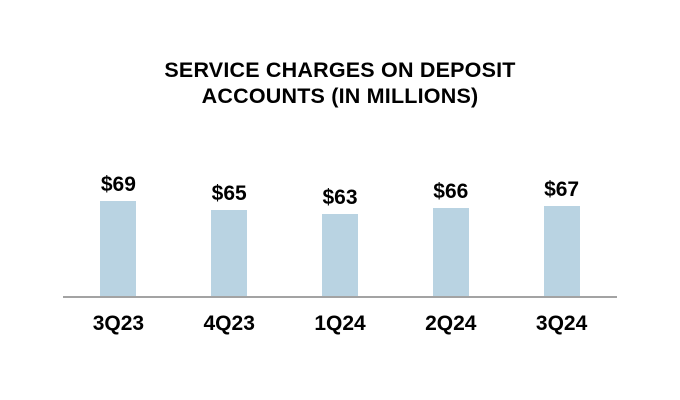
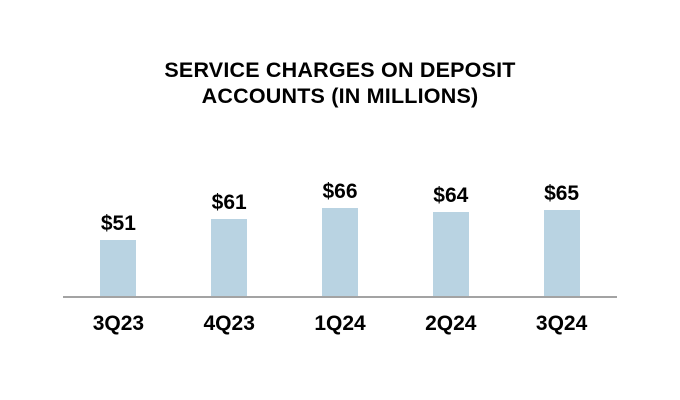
3Q23: $69 -> $51
4Q23: $65 -> $61
1Q24: $63 -> $66
2Q24: $66 -> $64
3Q24: $67 -> $65
